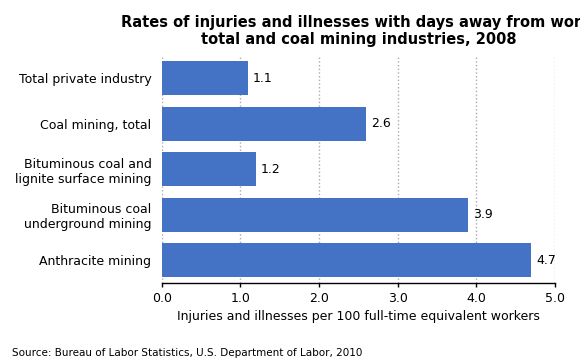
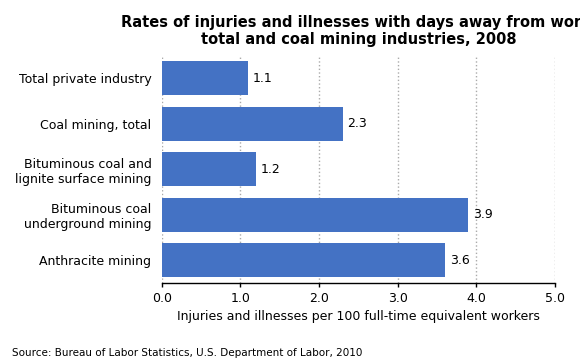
Coal mining, total: 2.6 -> 2.3
Anthracite mining: 4.7 -> 3.6
